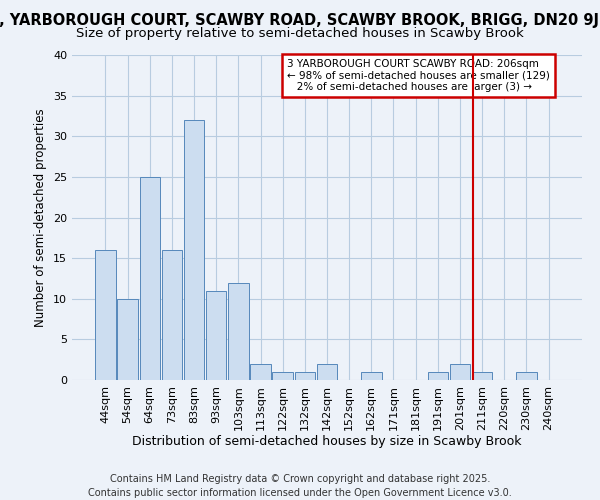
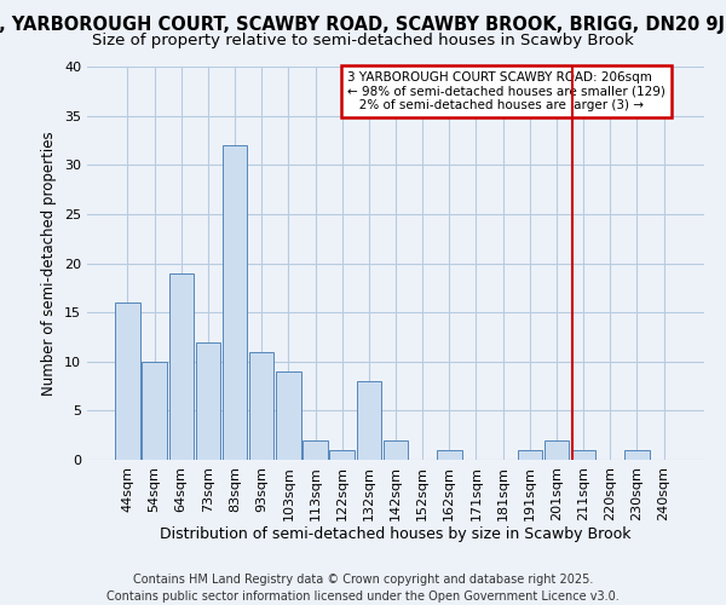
64sqm: 25 -> 19
73sqm: 16 -> 12
103sqm: 12 -> 9
132sqm: 1 -> 8
